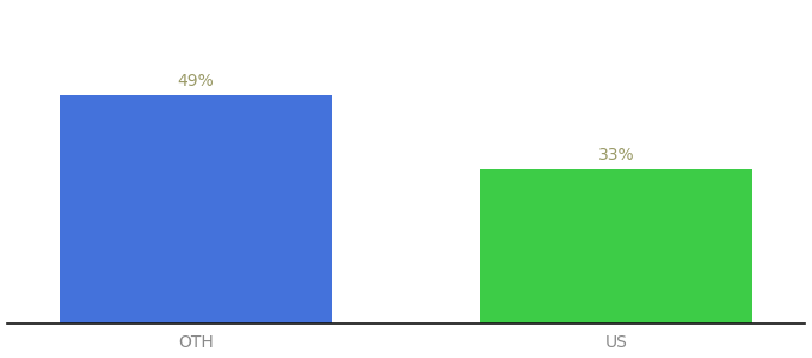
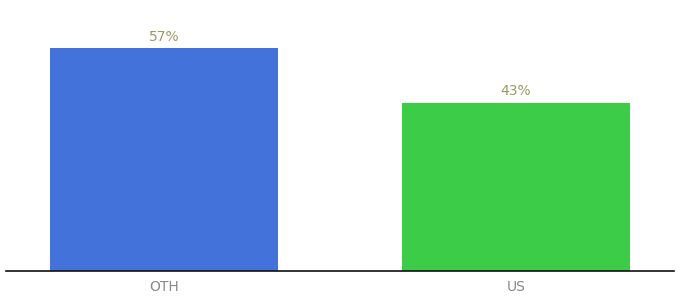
OTH: 49% -> 57%
US: 33% -> 43%
